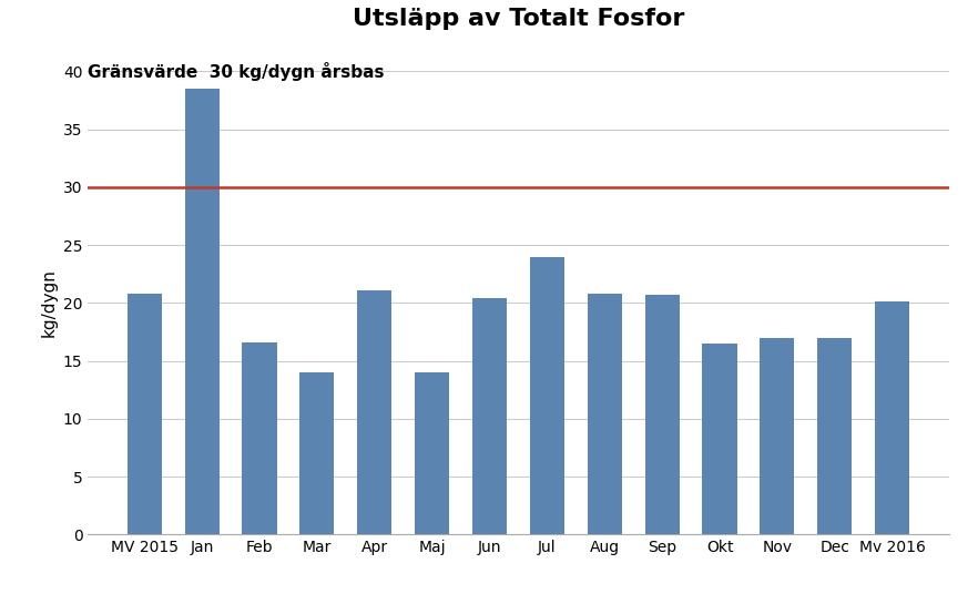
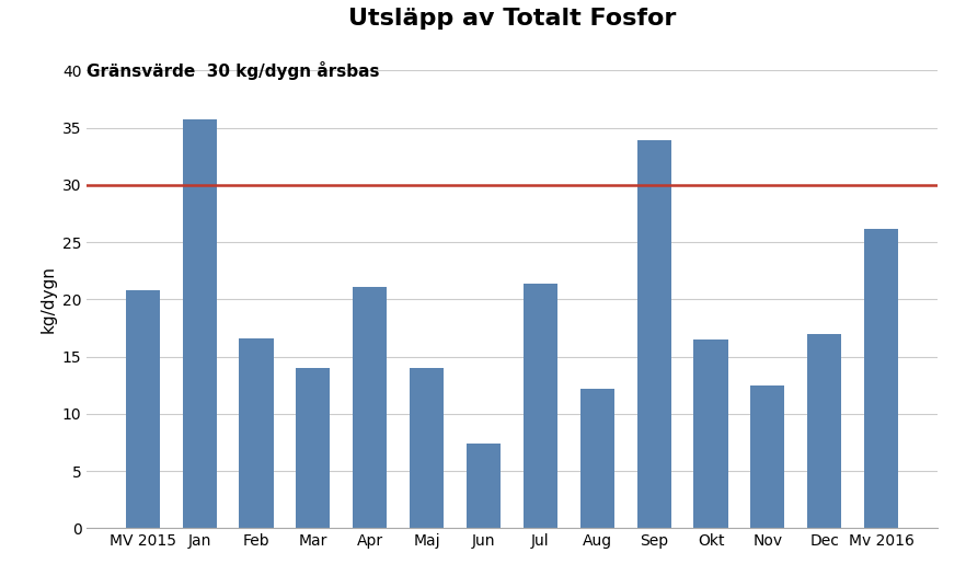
Jan: 38.5 -> 35.7
Jun: 20.4 -> 7.4
Jul: 24.0 -> 21.4
Aug: 20.8 -> 12.2
Sep: 20.7 -> 33.9
Nov: 17.0 -> 12.5
Mv 2016: 20.1 -> 26.2
